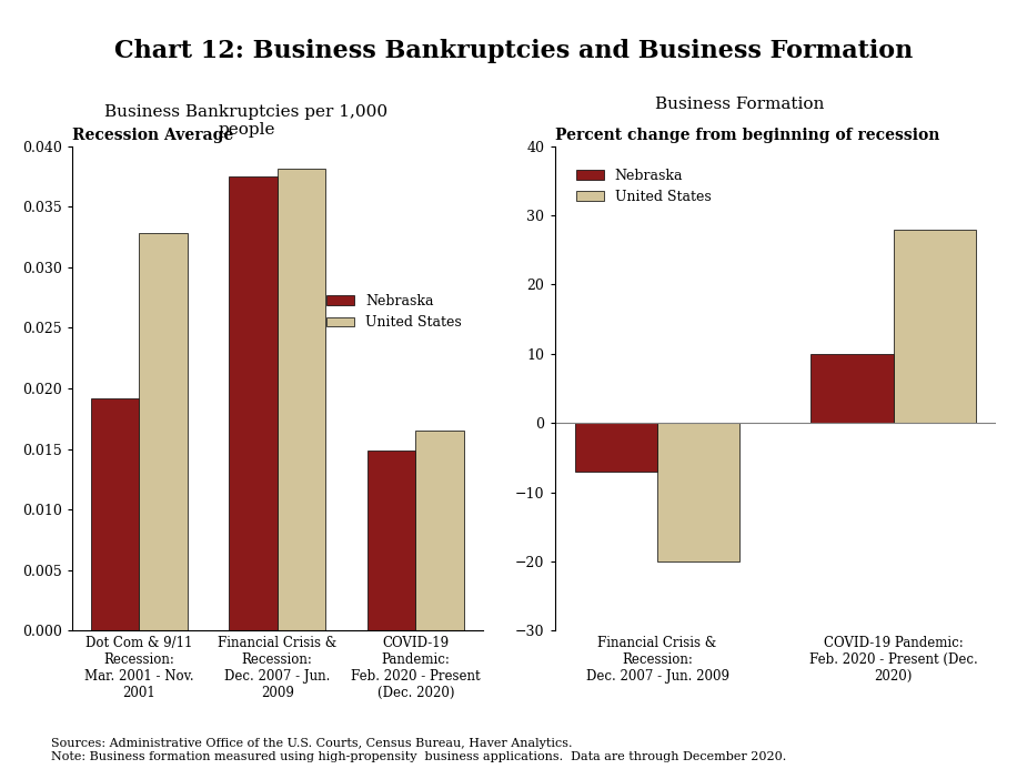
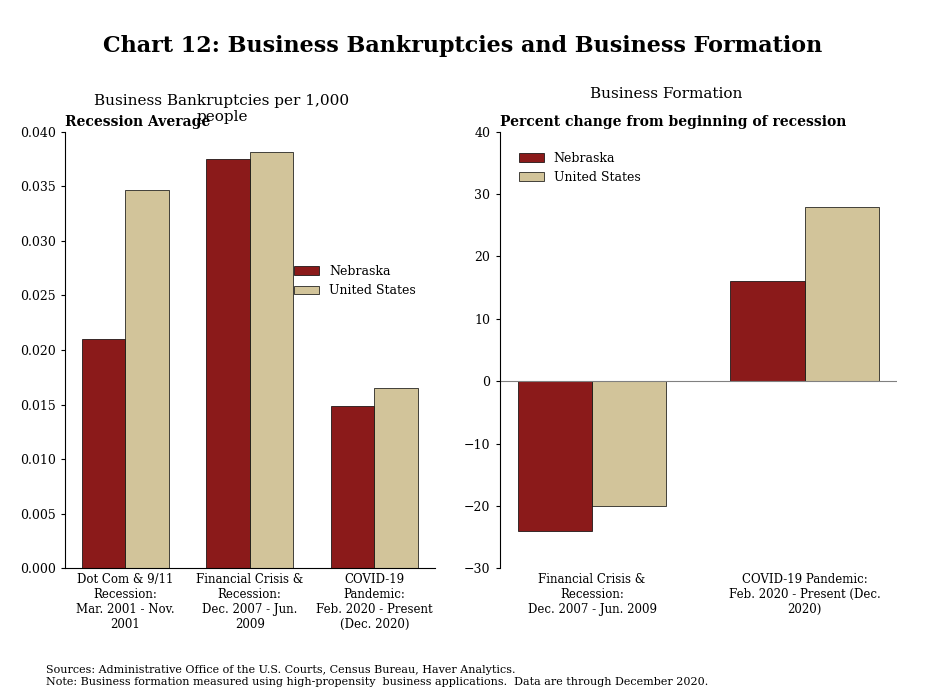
Nebraska/Dot Com & 9/11 Recession: Mar. 2001 - Nov. 2001: 0.0192 -> 0.0210
United States/Dot Com & 9/11 Recession: Mar. 2001 - Nov. 2001: 0.0328 -> 0.0347
Percent change from beginning of recession/Nebraska/Financial Crisis & Recession: Dec. 2007 - Jun. 2009: -7 -> -24
Percent change from beginning of recession/Nebraska/COVID-19 Pandemic: Feb. 2020 - Present (Dec. 2020): 10 -> 16
